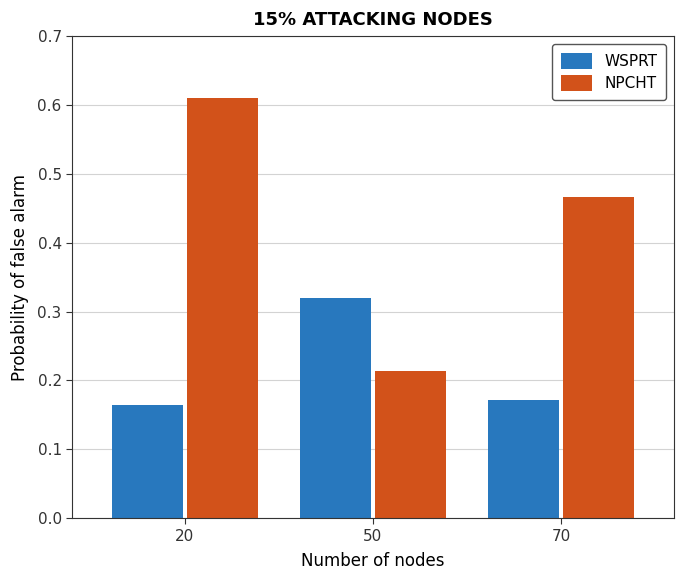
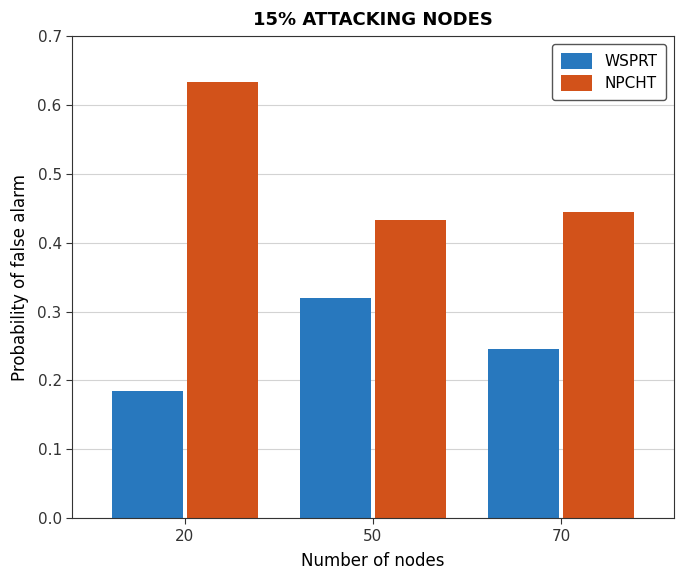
WSPRT/20: 0.164 -> 0.185
NPCHT/20: 0.610 -> 0.633
NPCHT/50: 0.214 -> 0.433
WSPRT/70: 0.172 -> 0.245
NPCHT/70: 0.466 -> 0.445
